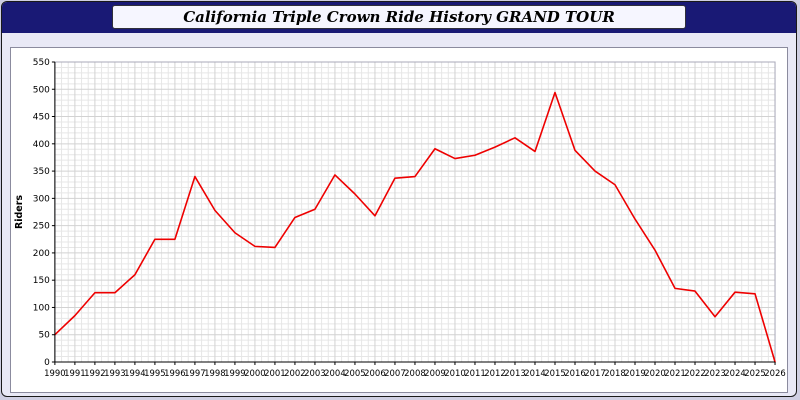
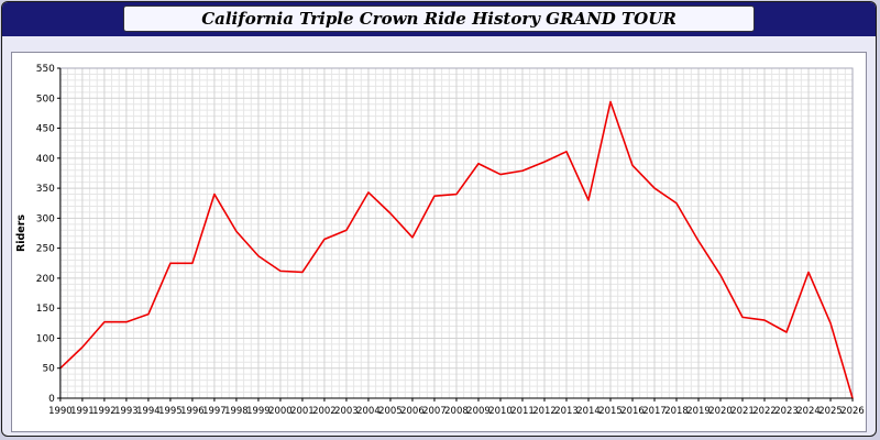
1994: 160 -> 140
2014: 390 -> 330
2023: 80 -> 110
2024: 130 -> 210
